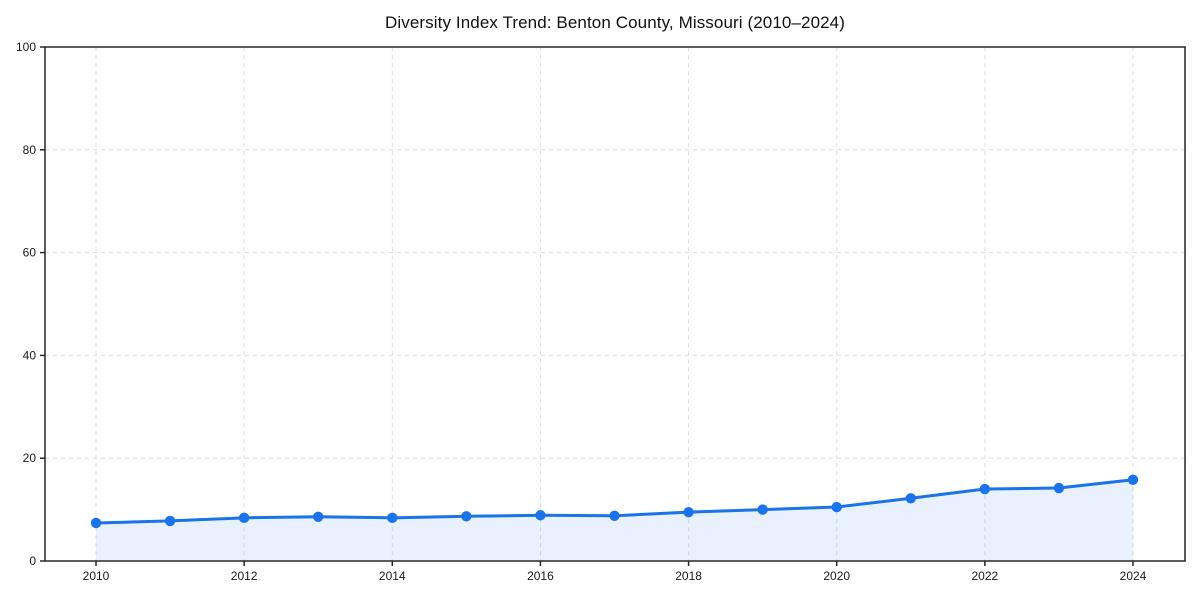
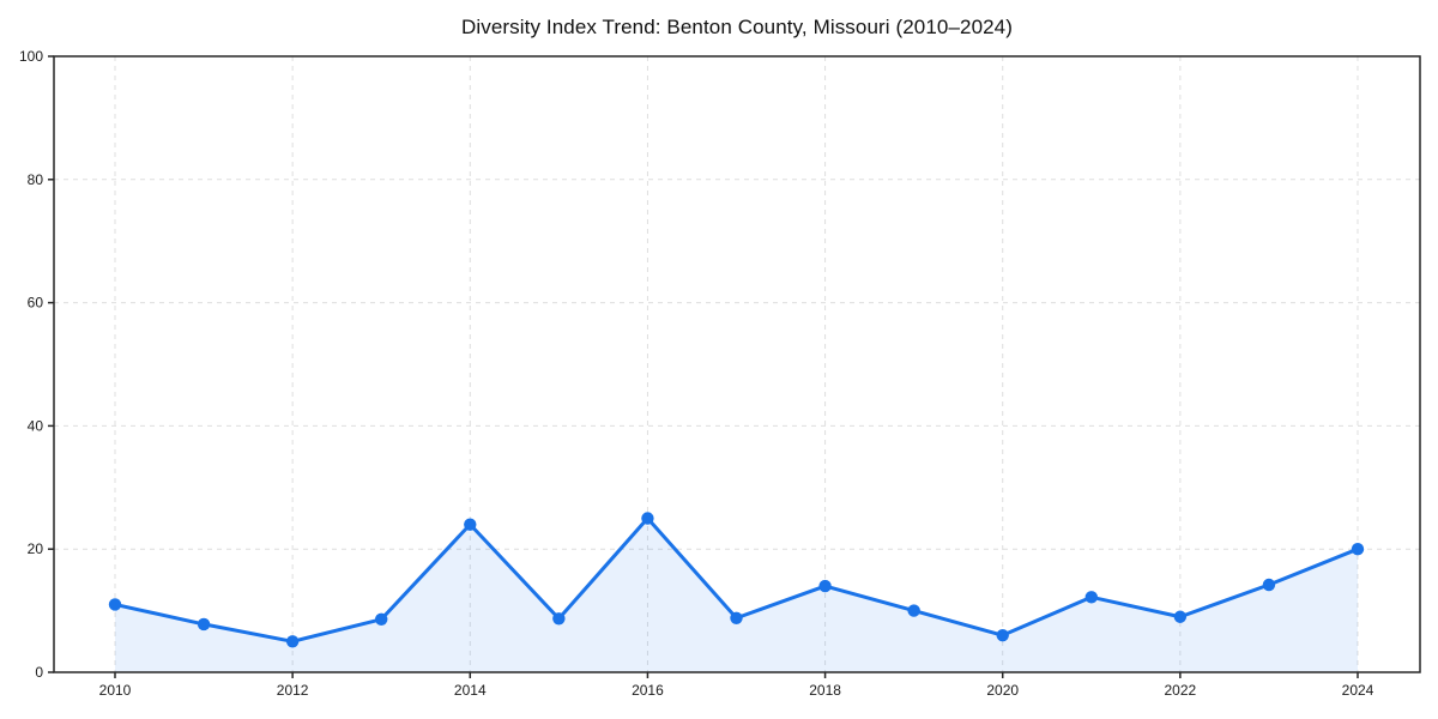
2010: 7 -> 11
2012: 8 -> 5
2014: 8 -> 24
2016: 9 -> 25
2018: 10 -> 14
2020: 10 -> 6
2022: 14 -> 9
2024: 16 -> 20
